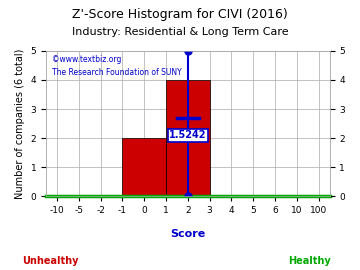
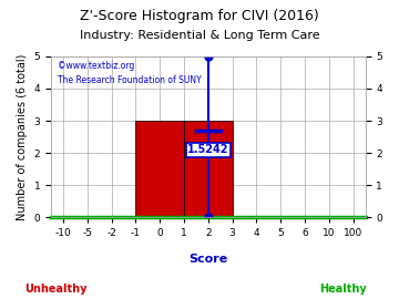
0: 2 -> 3
2: 4 -> 3
